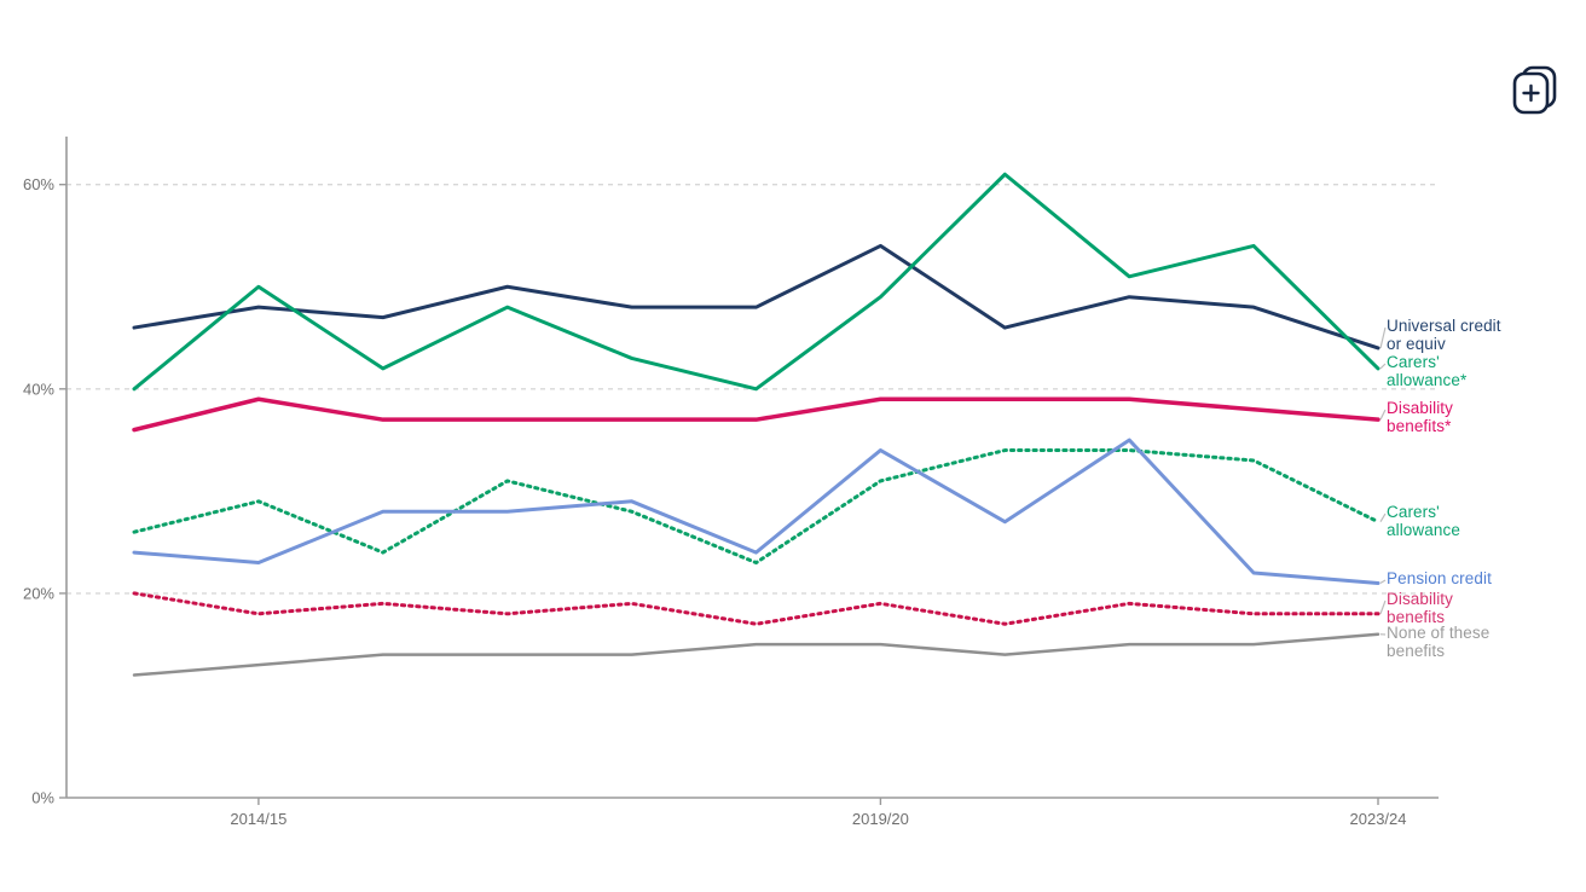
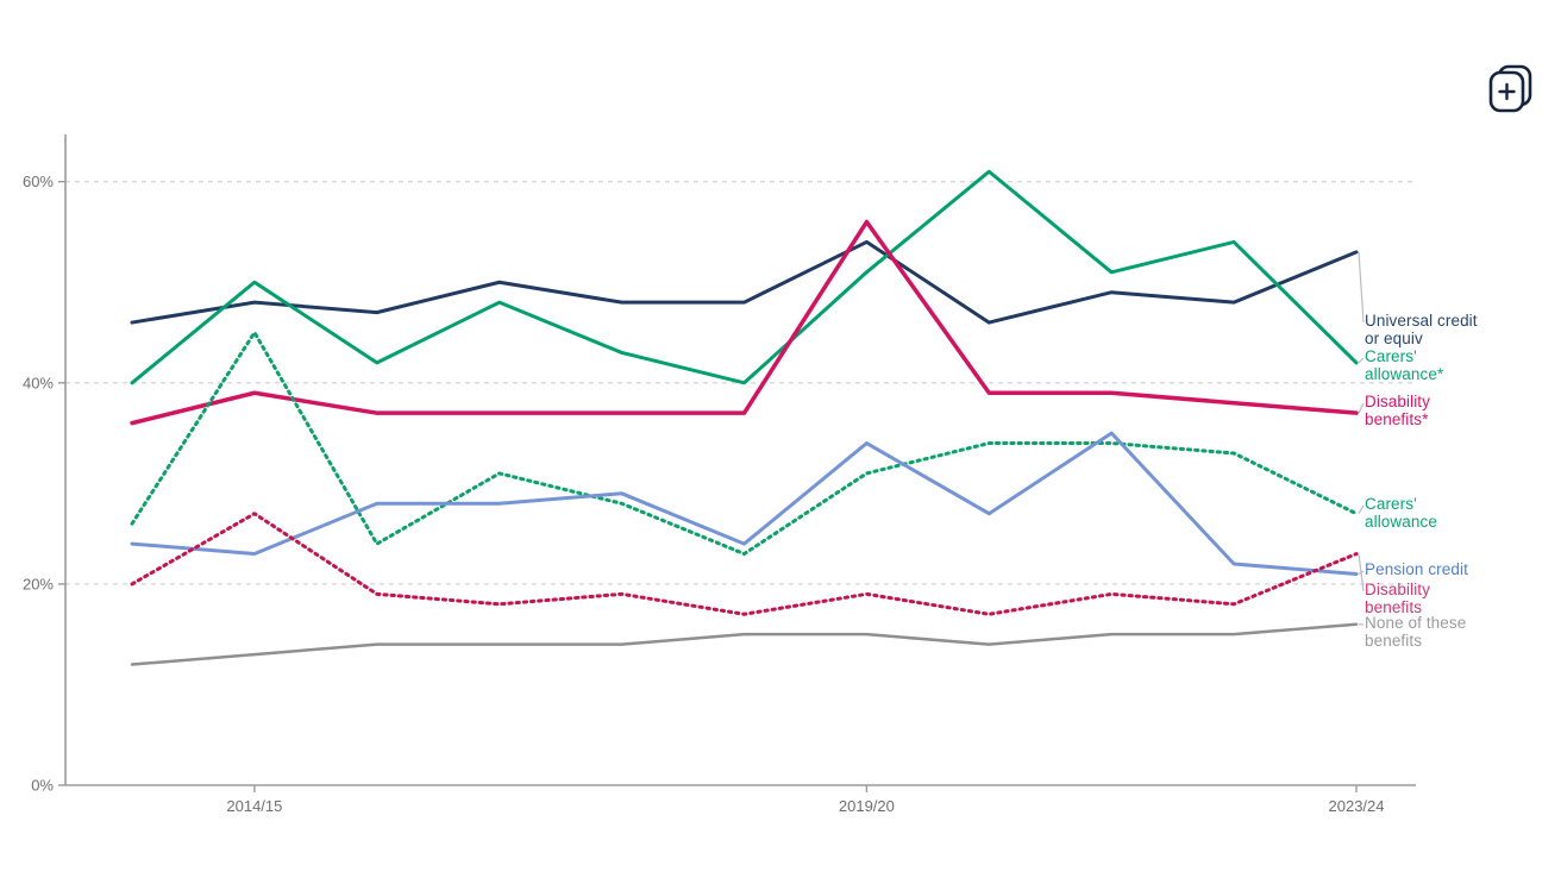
Carers' allowance/2014/15: 29% -> 45%
Disability benefits/2014/15: 18% -> 27%
Carers' allowance*/2019/20: 49% -> 51%
Disability benefits*/2019/20: 39% -> 56%
Universal credit or equiv/2023/24: 44% -> 53%
Disability benefits/2023/24: 18% -> 23%
